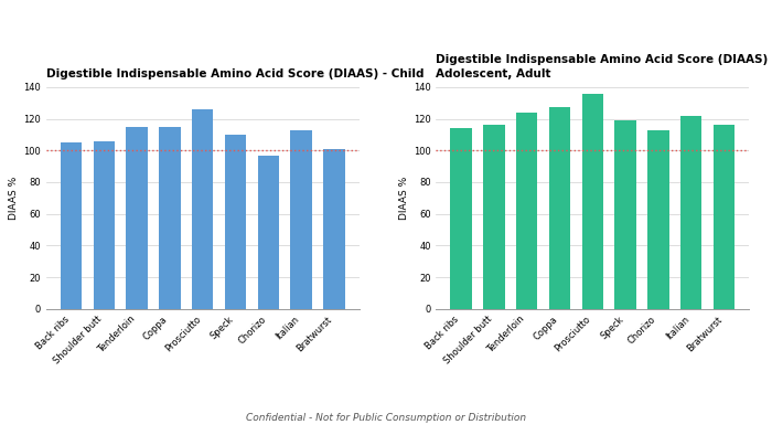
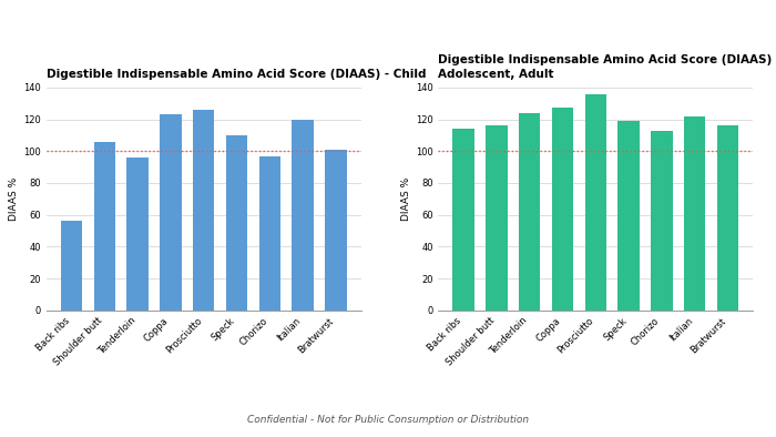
Digestible Indispensable Amino Acid Score (DIAAS) - Child/Back ribs: 105 -> 56
Digestible Indispensable Amino Acid Score (DIAAS) - Child/Tenderloin: 115 -> 96
Digestible Indispensable Amino Acid Score (DIAAS) - Child/Coppa: 115 -> 123
Digestible Indispensable Amino Acid Score (DIAAS) - Child/Italian: 113 -> 120
